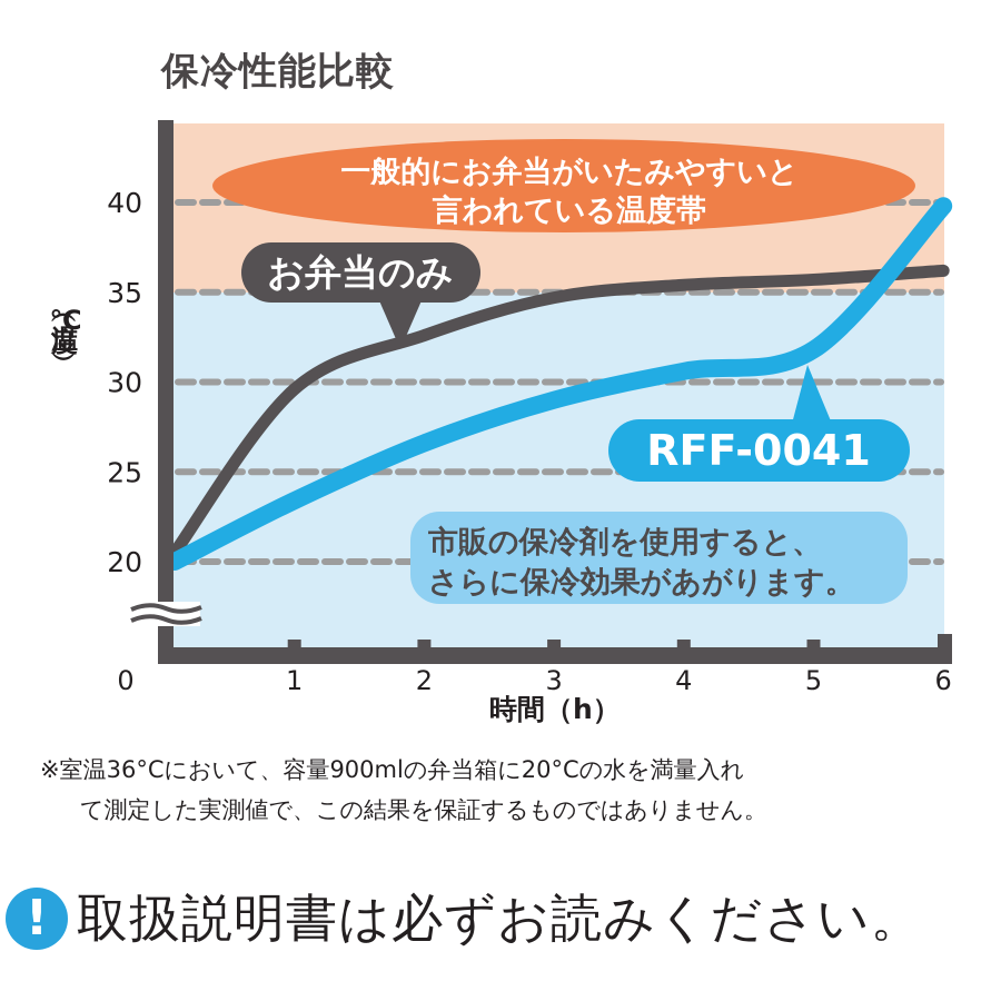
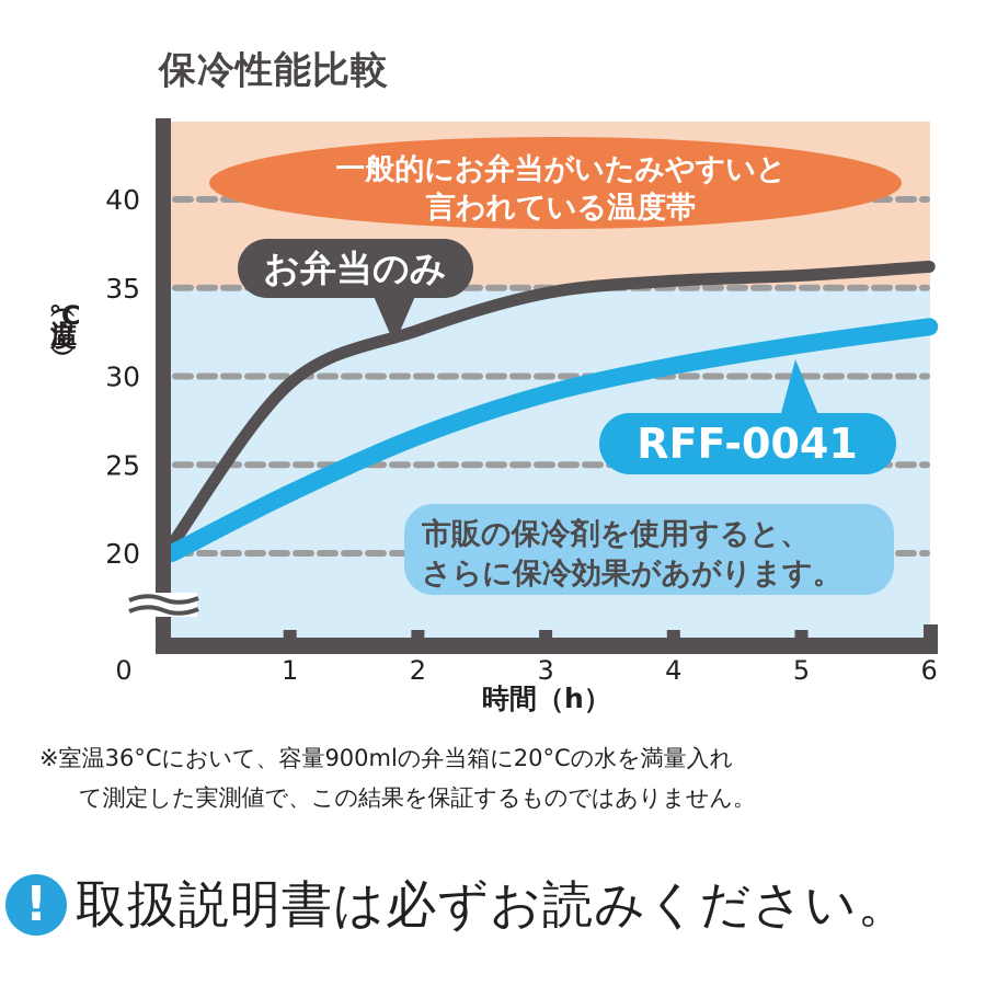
RFF-0041/6: 39.8 -> 32.8
